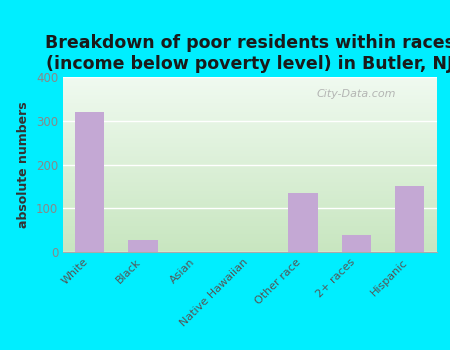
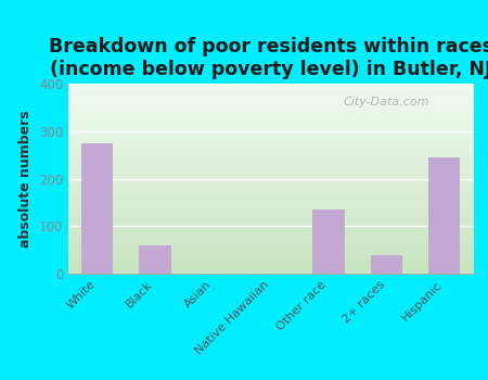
White: 320 -> 275
Black: 27 -> 60
Hispanic: 150 -> 245
